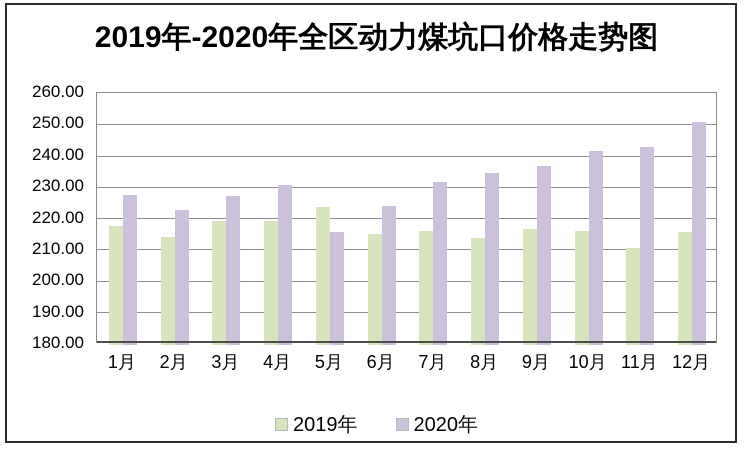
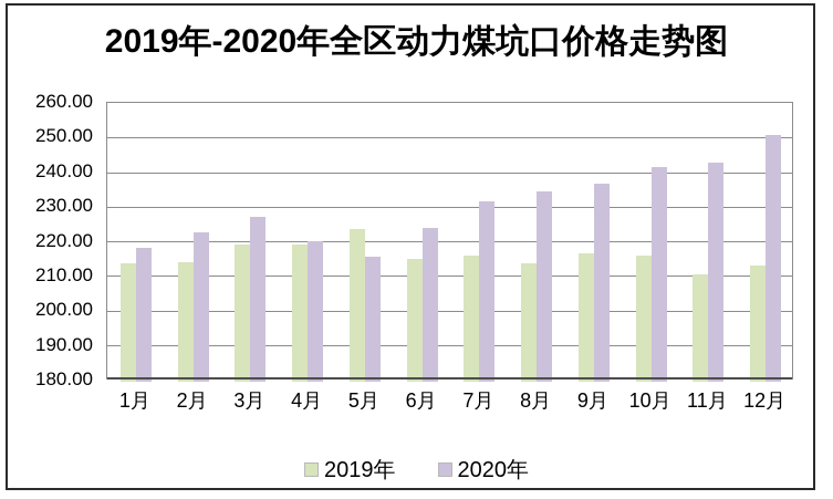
2019年/1月: 217 -> 213
2020年/1月: 227 -> 218
2020年/4月: 230 -> 220
2019年/12月: 215 -> 212
